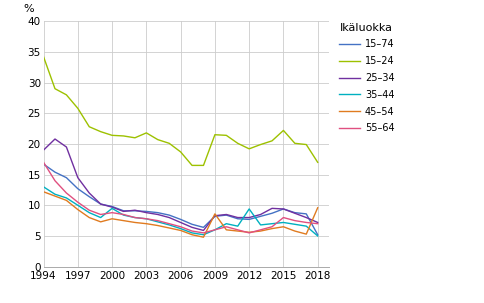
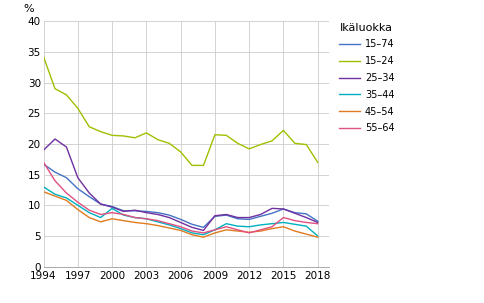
45–54/2009: 8.6 -> 5.5
35–44/2012: 9.4 -> 6.5
15–74/2018: 5.2 -> 7.4
45–54/2018: 9.6 -> 4.8
